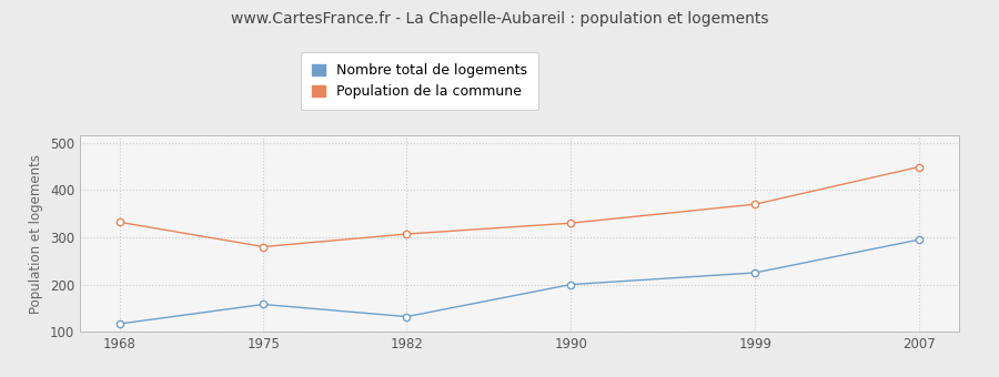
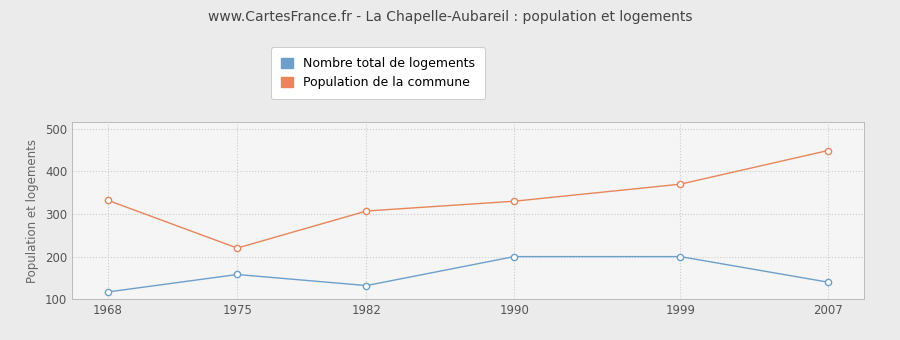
Population de la commune/1975: 280 -> 220
Nombre total de logements/1999: 225 -> 200
Nombre total de logements/2007: 295 -> 140
